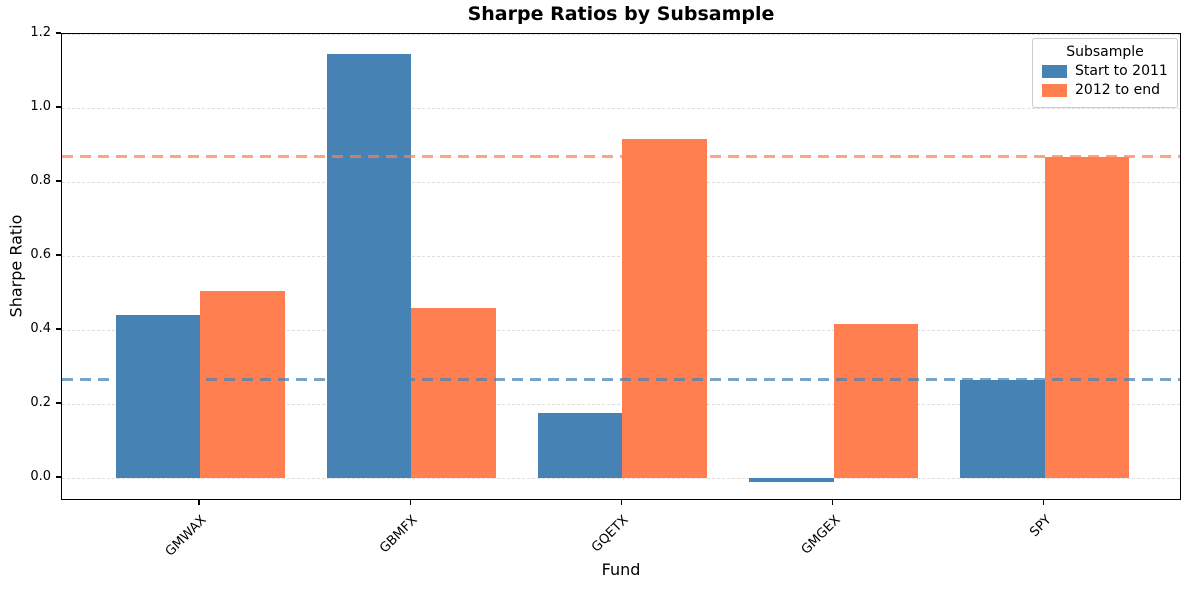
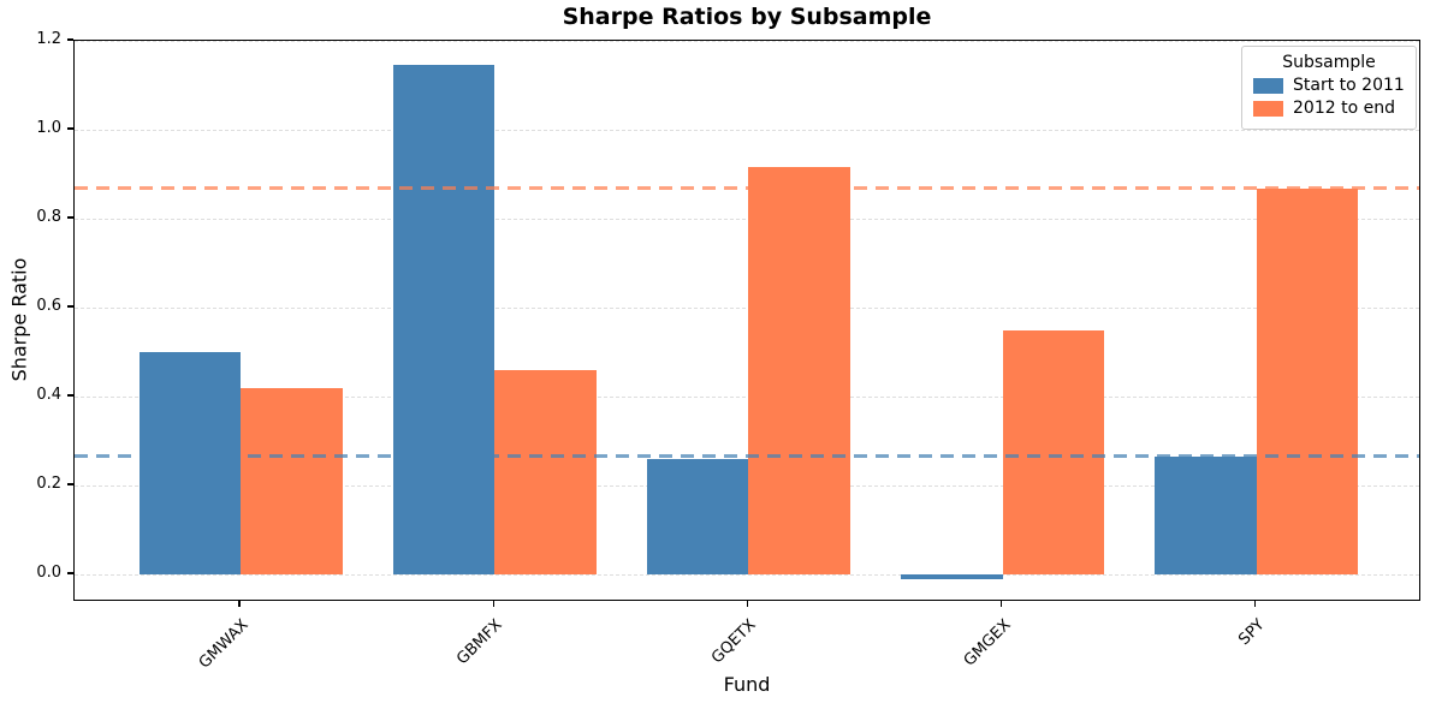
Start to 2011/GMWAX: 0.44 -> 0.50
2012 to end/GMWAX: 0.51 -> 0.42
Start to 2011/GQETX: 0.17 -> 0.26
2012 to end/GMGEX: 0.41 -> 0.55
